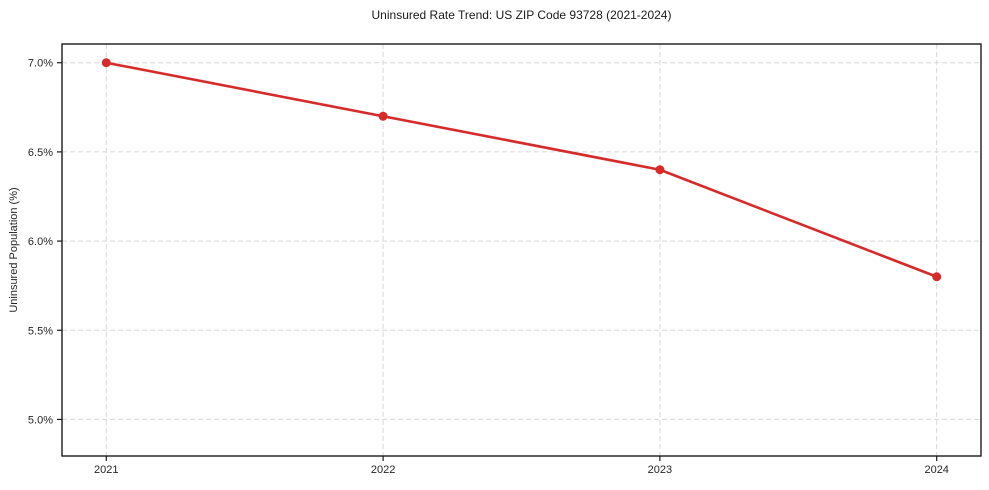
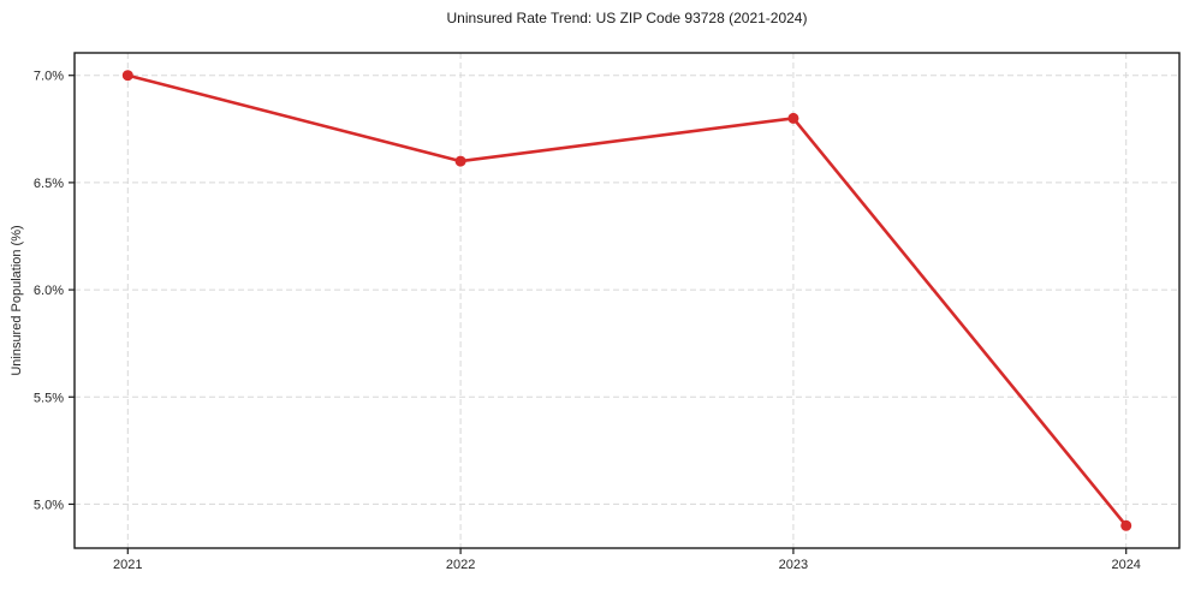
2022: 6.7% -> 6.6%
2023: 6.4% -> 6.8%
2024: 5.8% -> 4.9%
